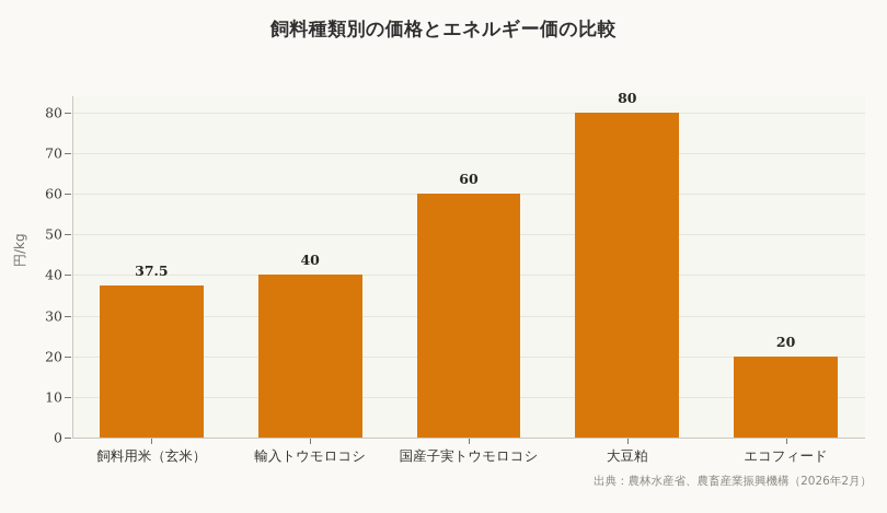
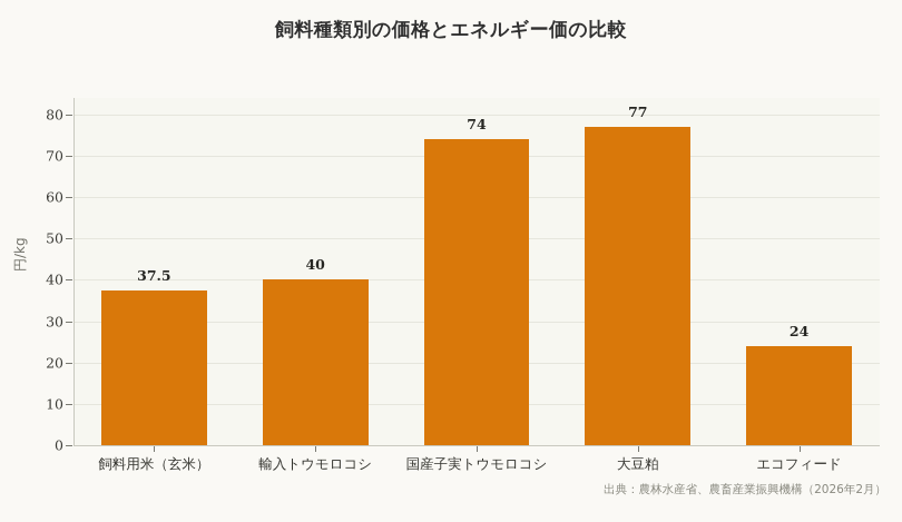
国産子実トウモロコシ: 60 -> 74
大豆粕: 80 -> 77
エコフィード: 20 -> 24
